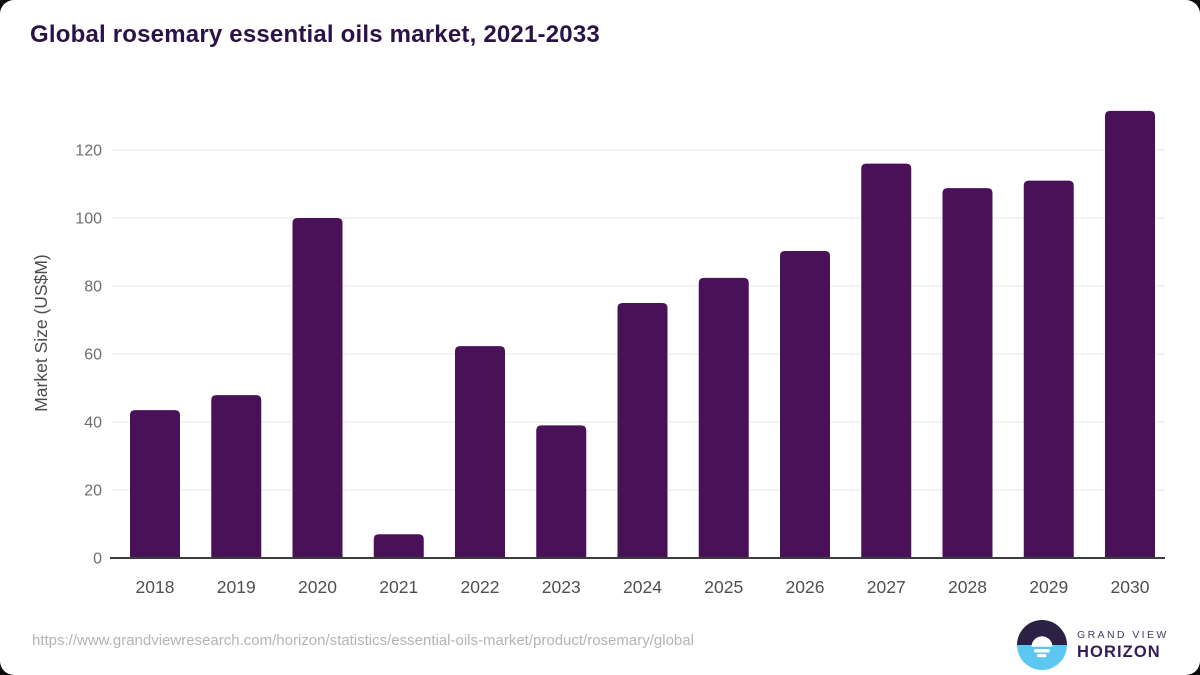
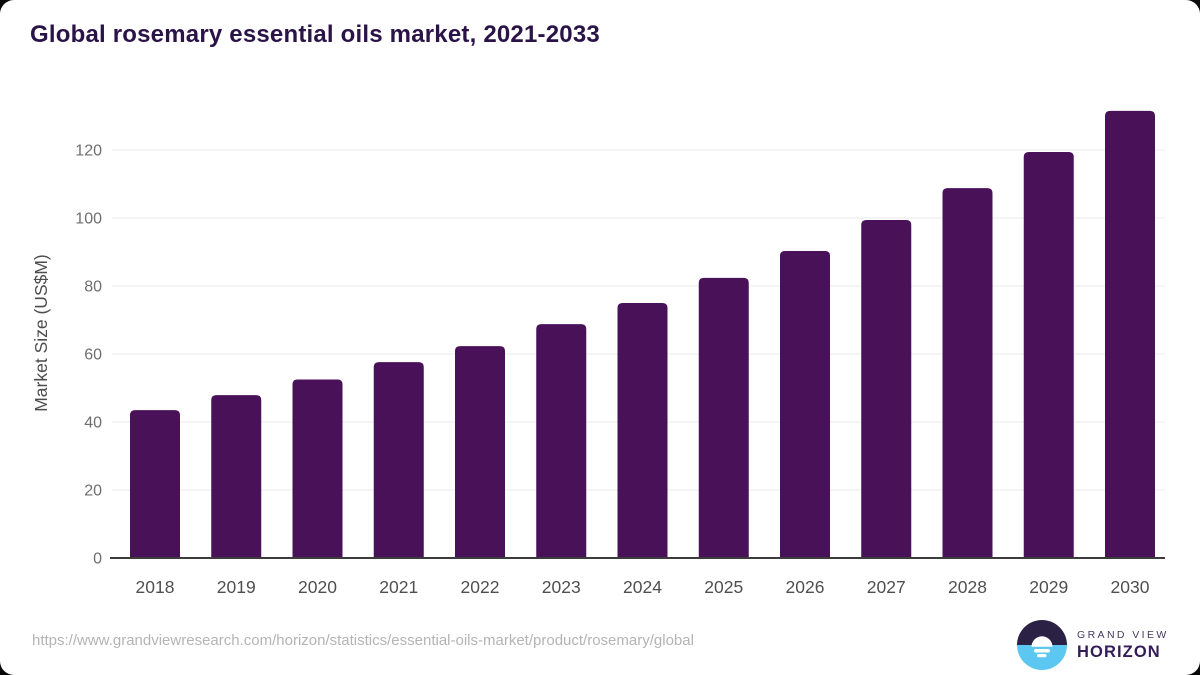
2020: 100 -> 52
2021: 7 -> 58
2023: 39 -> 69
2027: 116 -> 99
2029: 111 -> 119
